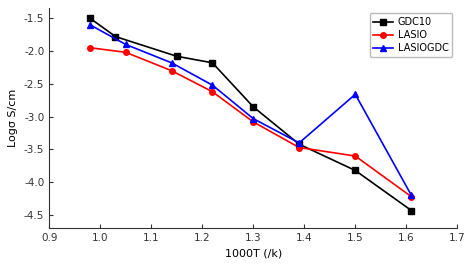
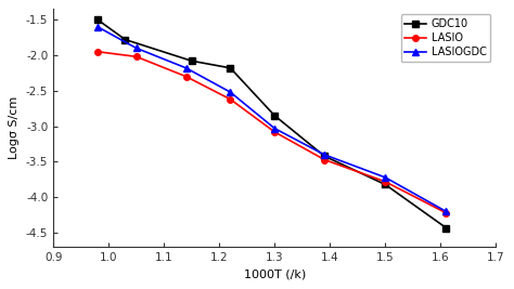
LASIO/1.5: -3.60 -> -3.78
LASIOGDC/1.5: -2.66 -> -3.72
